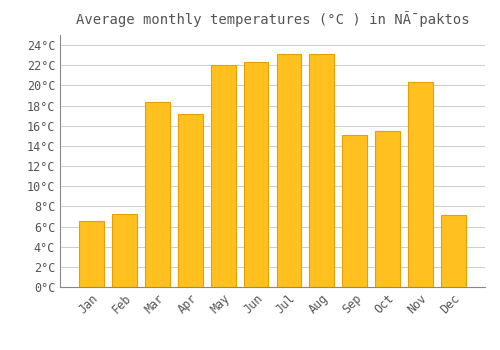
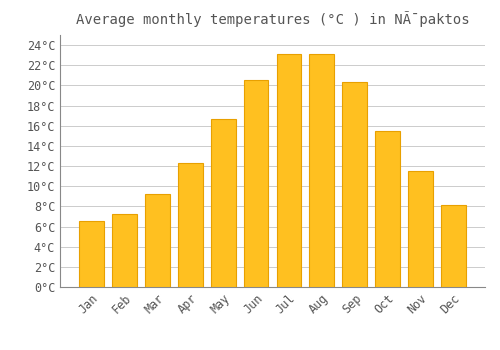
Mar: 18.4°C -> 9.2°C
Apr: 17.2°C -> 12.3°C
May: 22.0°C -> 16.7°C
Jun: 22.3°C -> 20.5°C
Sep: 15.1°C -> 20.3°C
Nov: 20.3°C -> 11.5°C
Dec: 7.1°C -> 8.1°C
